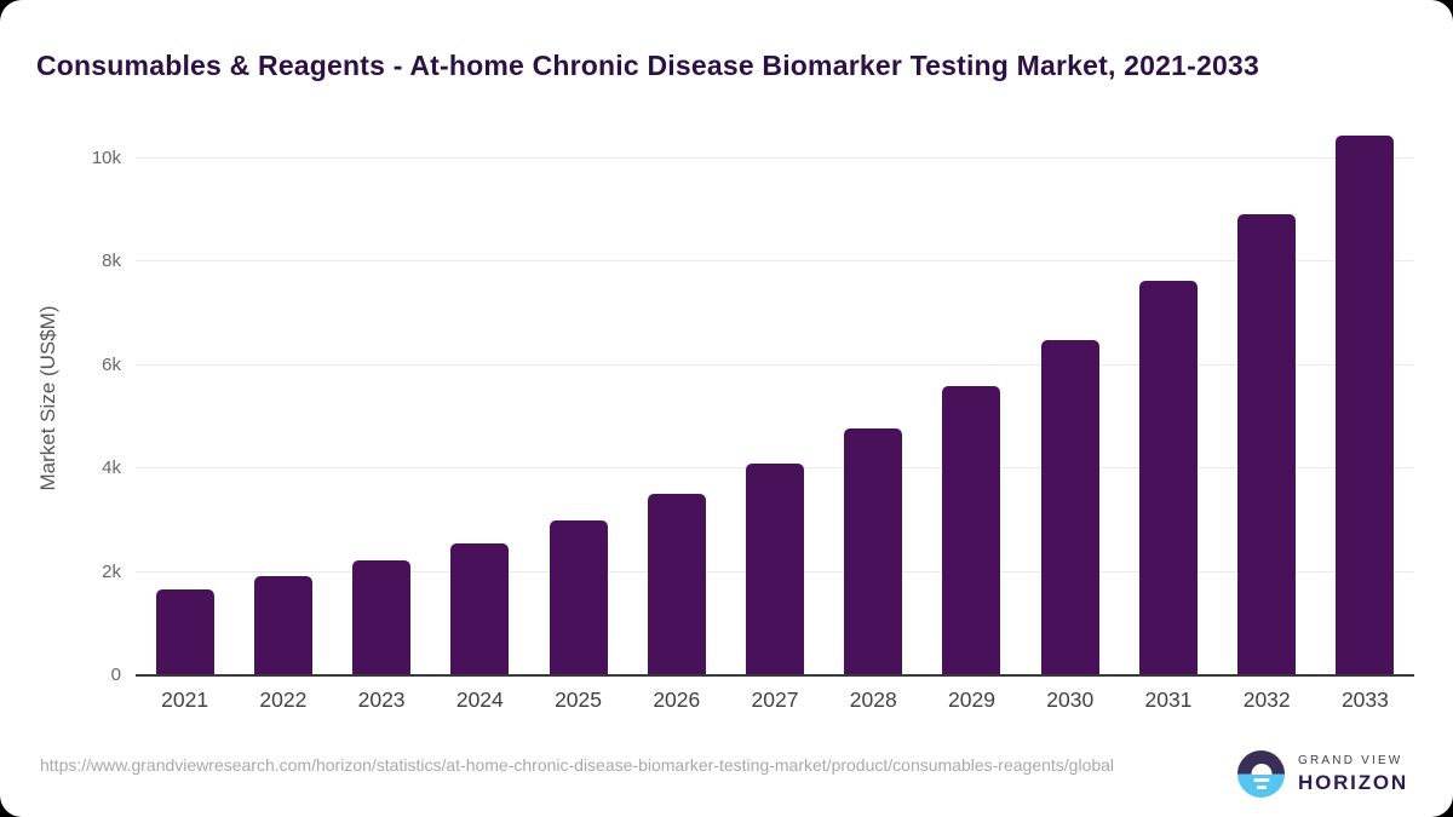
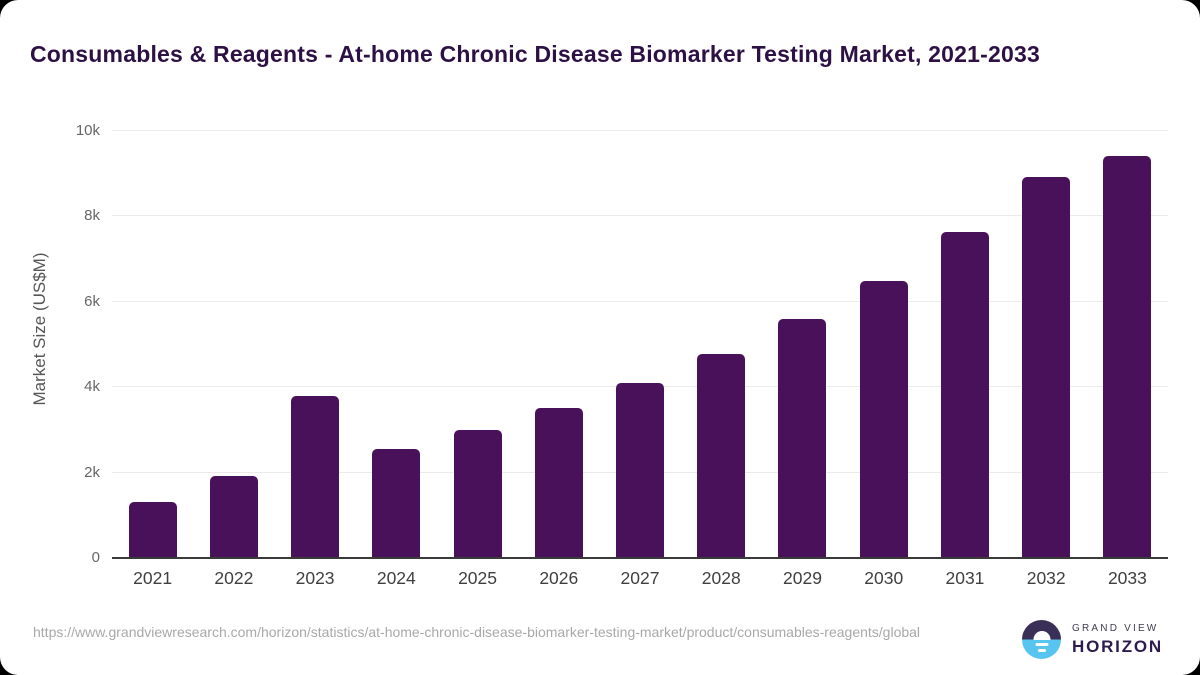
2021: 1.7k -> 1.3k
2023: 2.2k -> 3.8k
2033: 10.4k -> 9.4k
